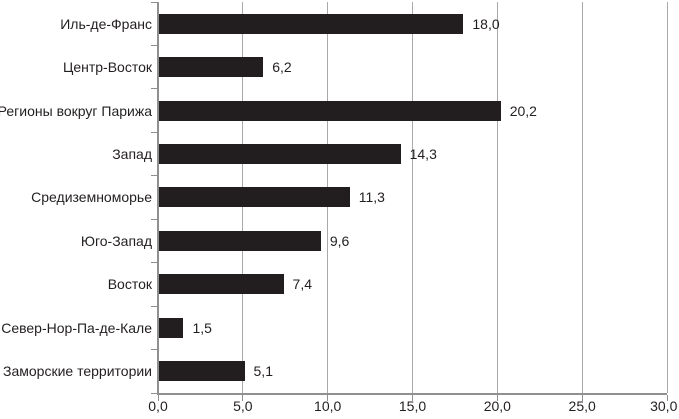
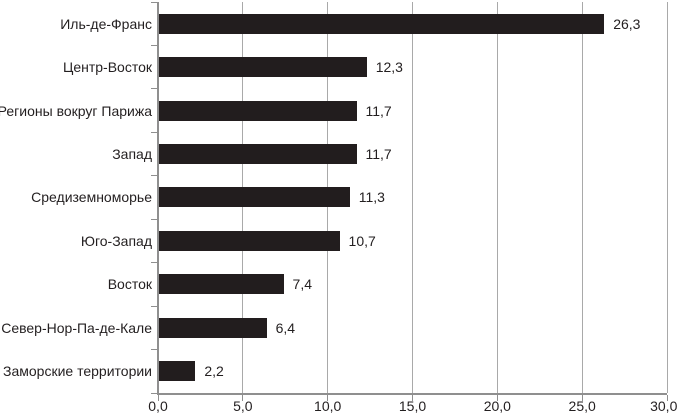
Иль-де-Франс: 18,0 -> 26,3
Центр-Восток: 6,2 -> 12,3
Регионы вокруг Парижа: 20,2 -> 11,7
Запад: 14,3 -> 11,7
Юго-Запад: 9,6 -> 10,7
Север-Нор-Па-де-Кале: 1,5 -> 6,4
Заморские территории: 5,1 -> 2,2
